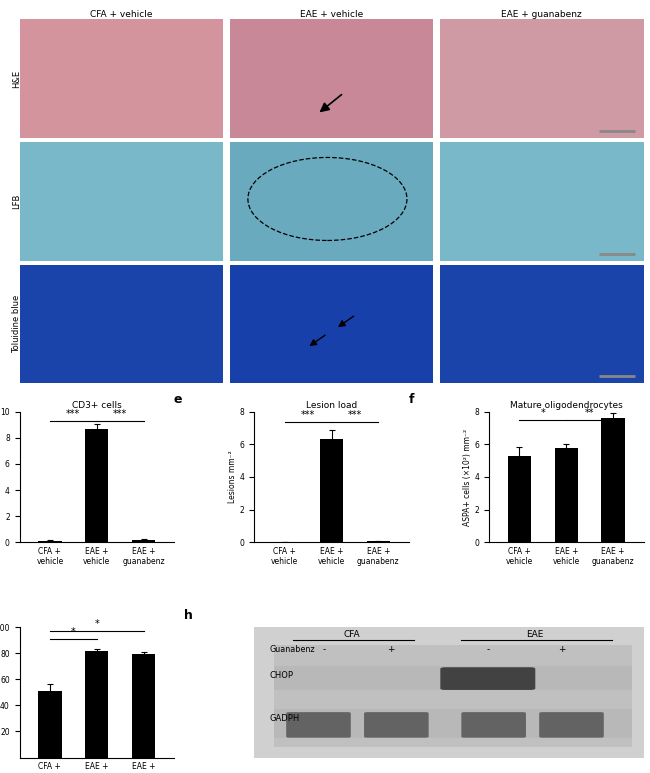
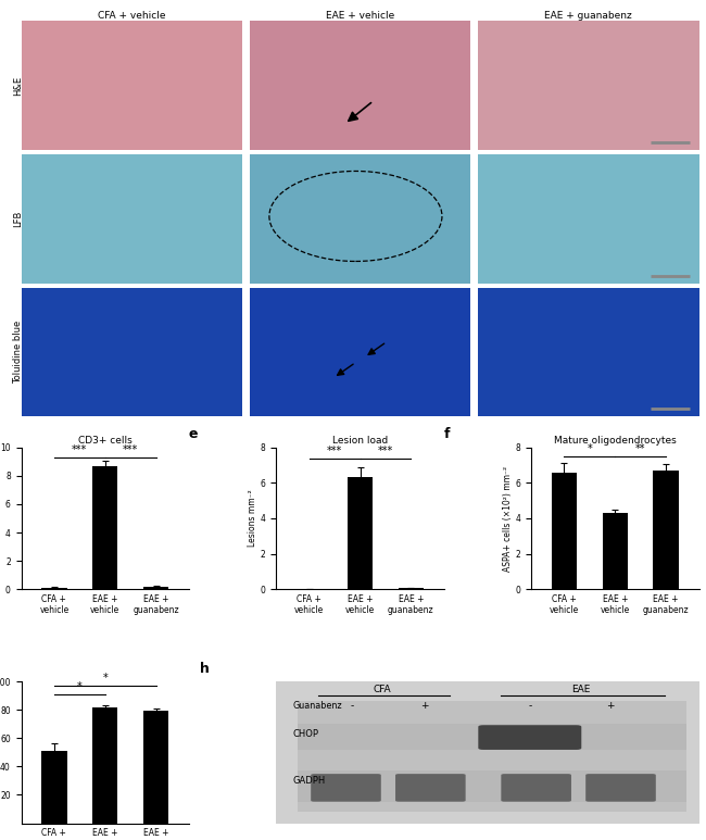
Mature oligodendrocytes/CFA + vehicle: 5.3 -> 6.6
Mature oligodendrocytes/EAE + vehicle: 5.8 -> 4.3
Mature oligodendrocytes/EAE + guanabenz: 7.6 -> 6.7
